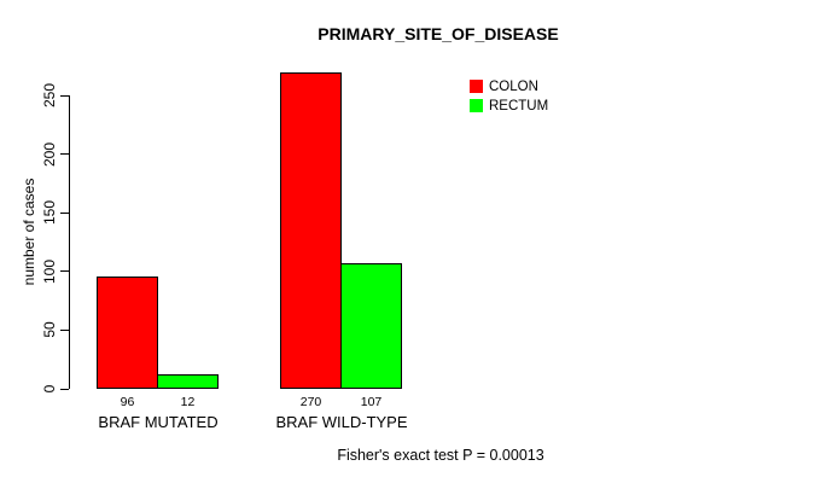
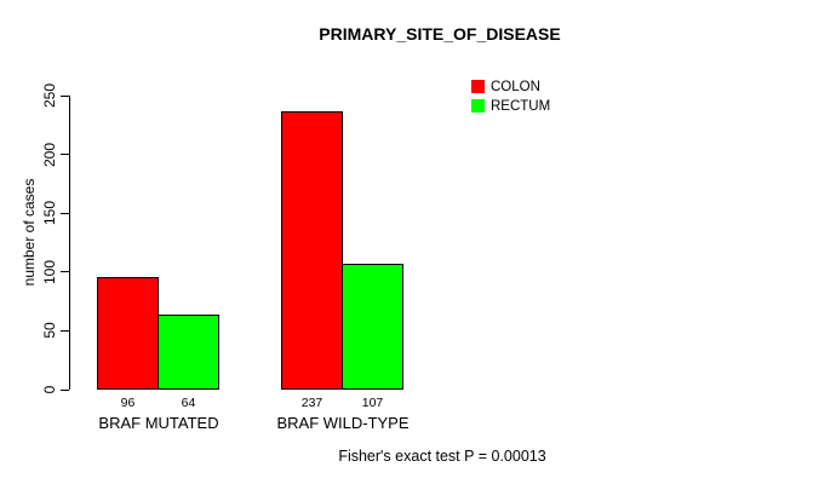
RECTUM/BRAF MUTATED: 12 -> 64
COLON/BRAF WILD-TYPE: 270 -> 237
